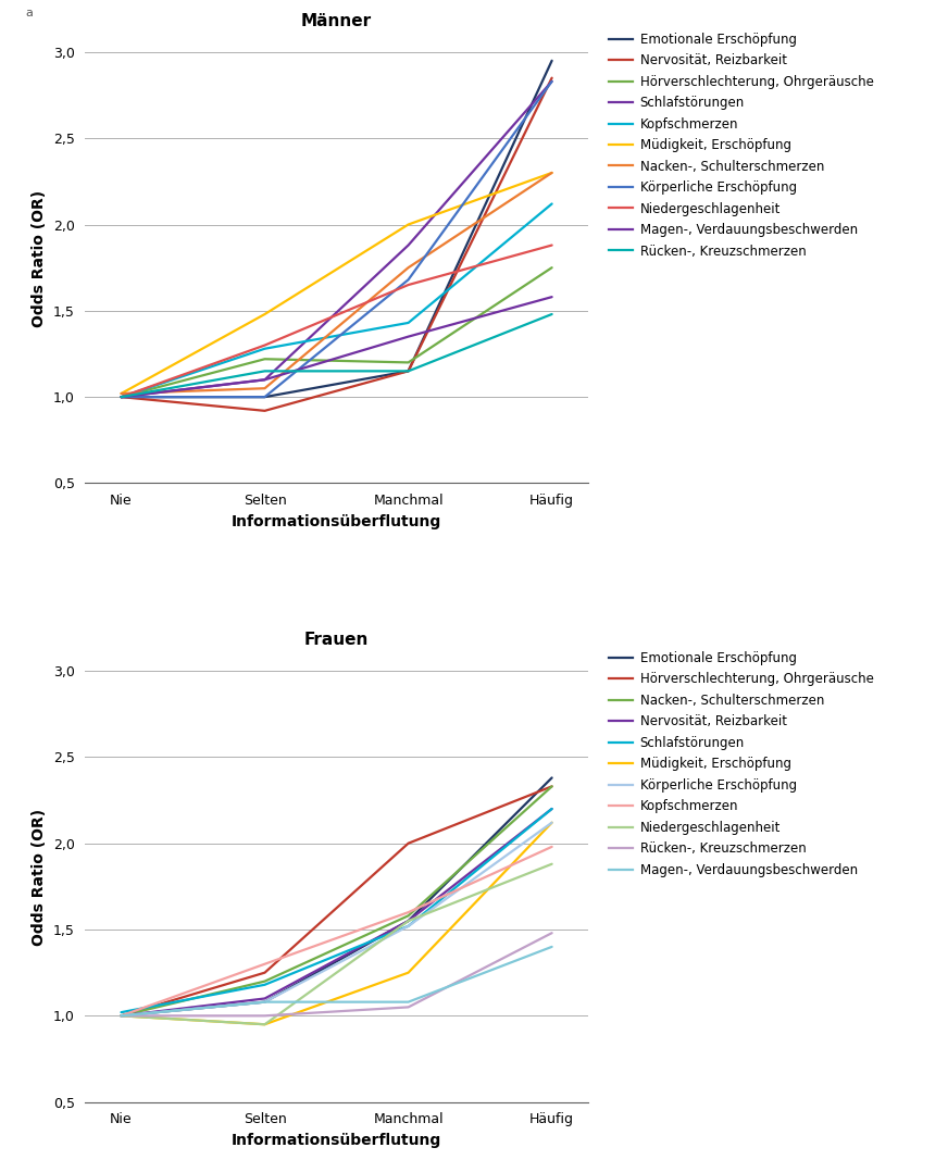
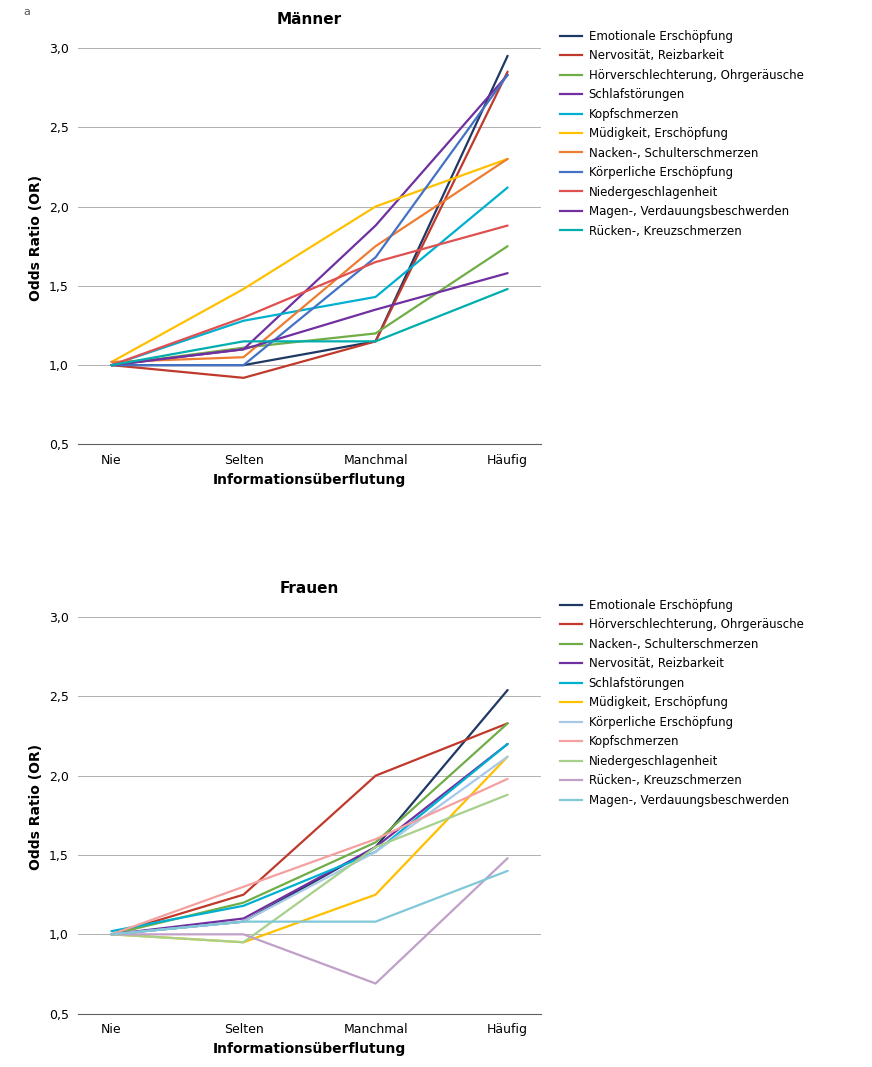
Männer/Hörverschlechterung, Ohrgeräusche/Selten: 1,22 -> 1,11
Frauen/Rücken-, Kreuzschmerzen/Manchmal: 1,05 -> 0,69
Frauen/Emotionale Erschöpfung/Häufig: 2,38 -> 2,54
